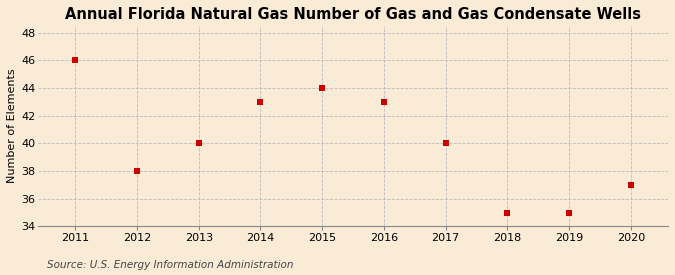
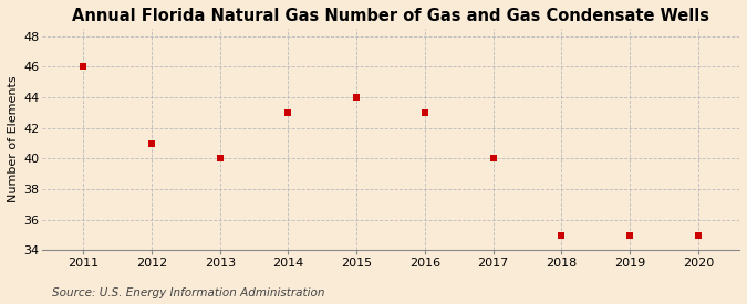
2012: 38 -> 41
2020: 37 -> 35
